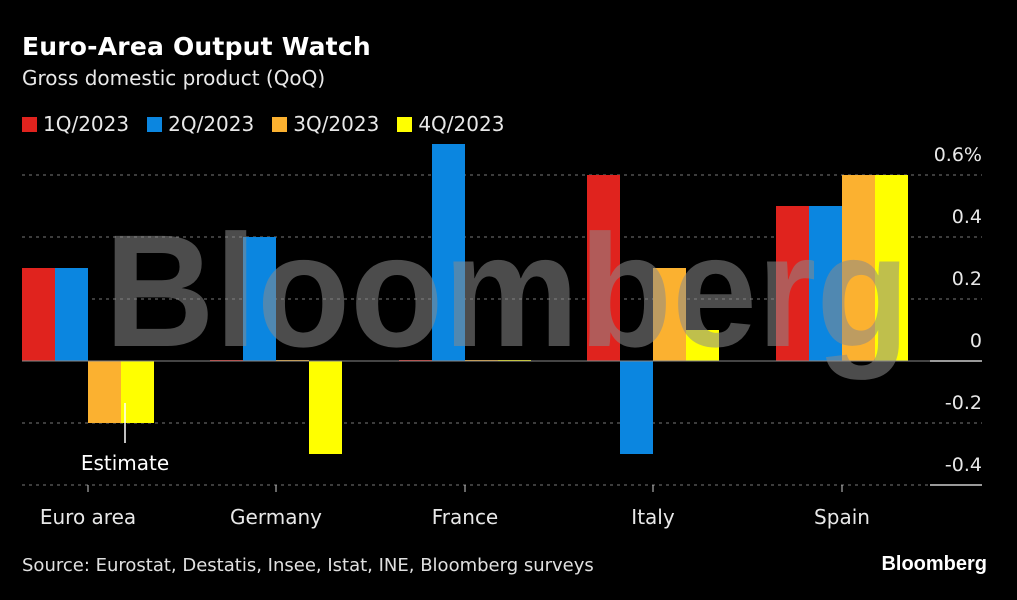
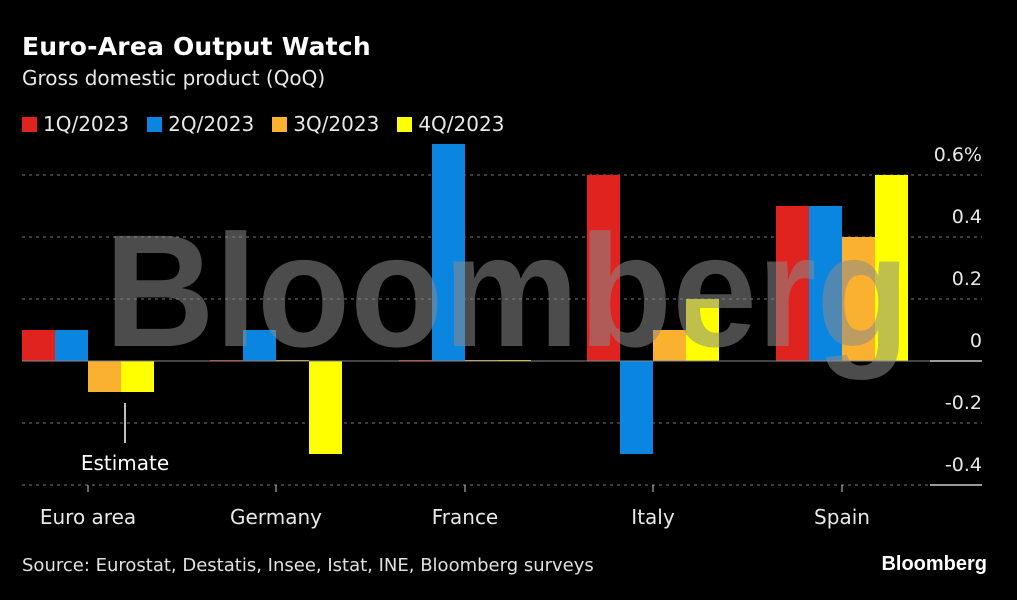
1Q/2023/Euro area: 0.3% -> 0.1%
2Q/2023/Euro area: 0.3% -> 0.1%
3Q/2023/Euro area: -0.2% -> -0.1%
4Q/2023/Euro area: -0.2% -> -0.1%
2Q/2023/Germany: 0.4% -> 0.1%
3Q/2023/Italy: 0.3% -> 0.1%
4Q/2023/Italy: 0.1% -> 0.2%
3Q/2023/Spain: 0.6% -> 0.4%
